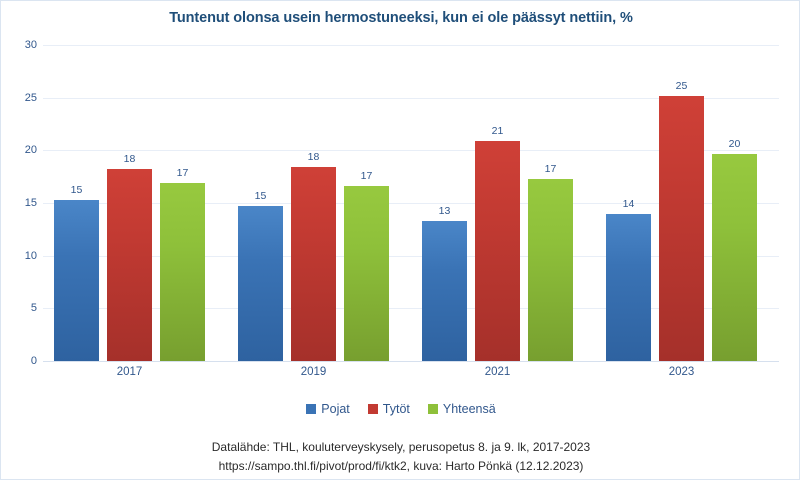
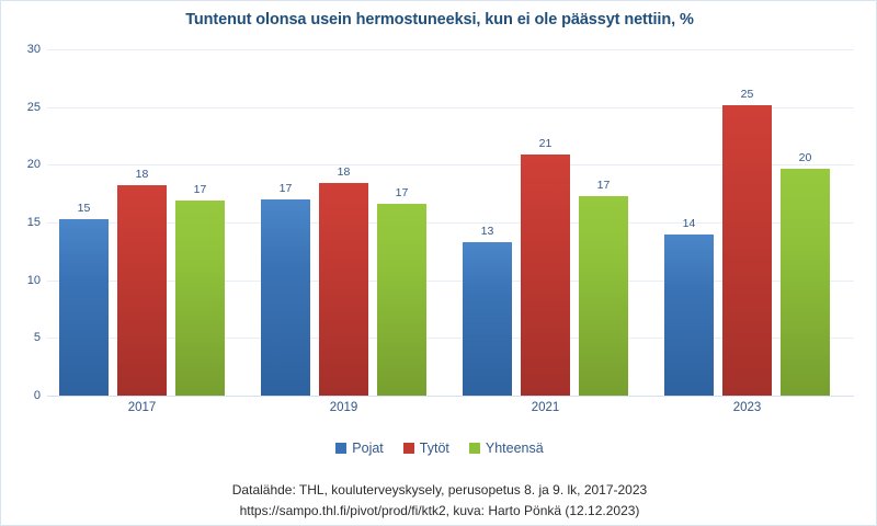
Pojat/2019: 15 -> 17
